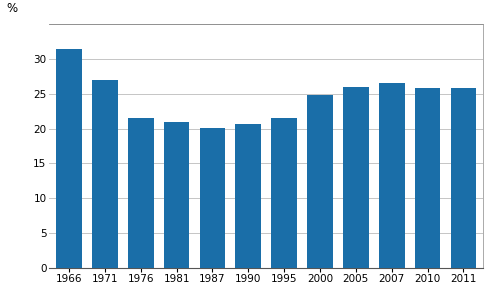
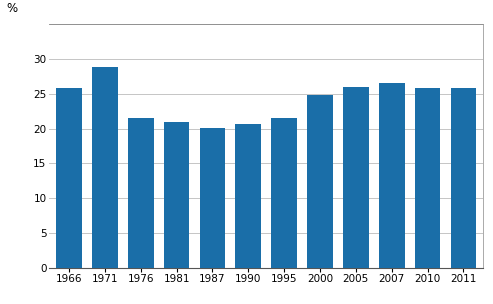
1966: 31.5 -> 25.8
1971: 27.0 -> 28.8
